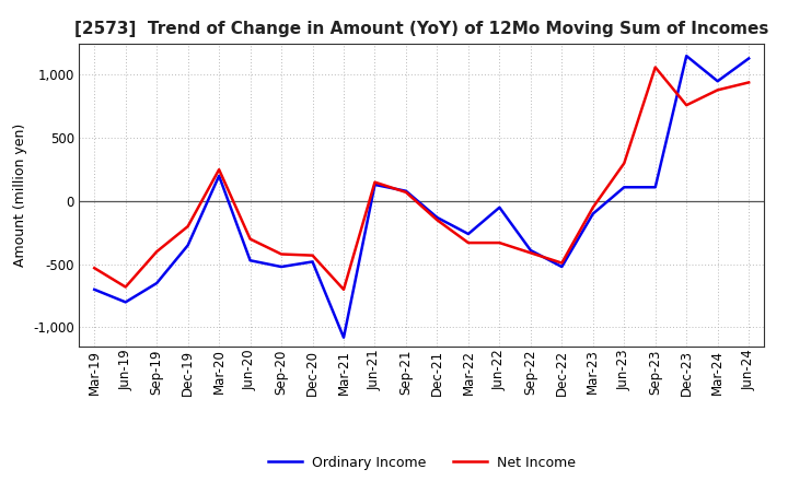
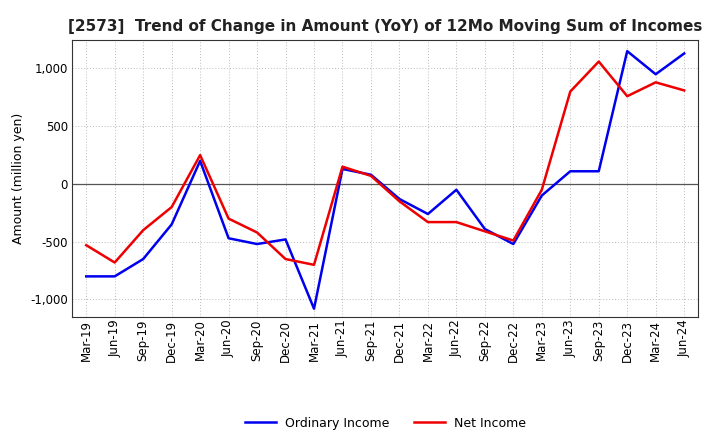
Ordinary Income/Mar-19: -700 -> -800
Net Income/Dec-20: -430 -> -650
Net Income/Jun-23: 300 -> 800
Net Income/Jun-24: 940 -> 810
